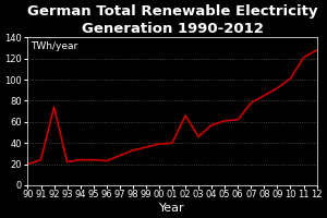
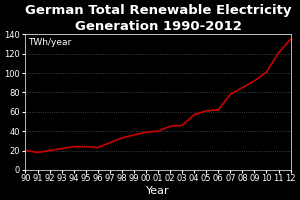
91: 24 -> 18
92: 74 -> 20
02: 66 -> 45
12: 128 -> 135
